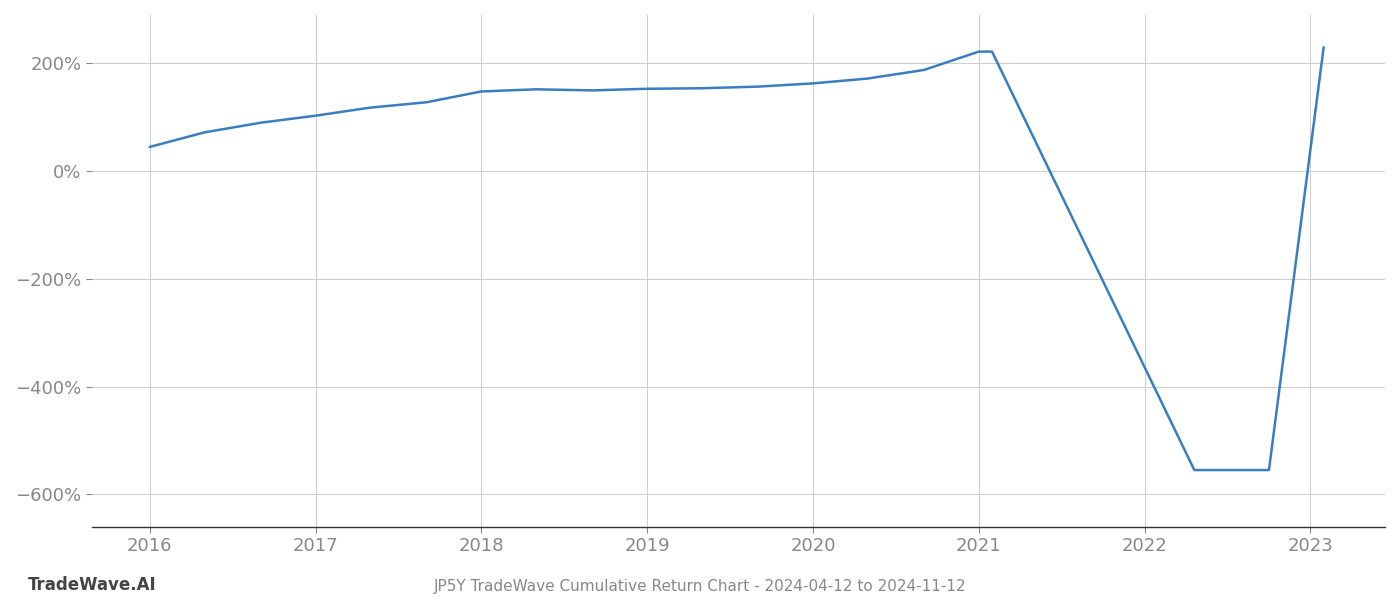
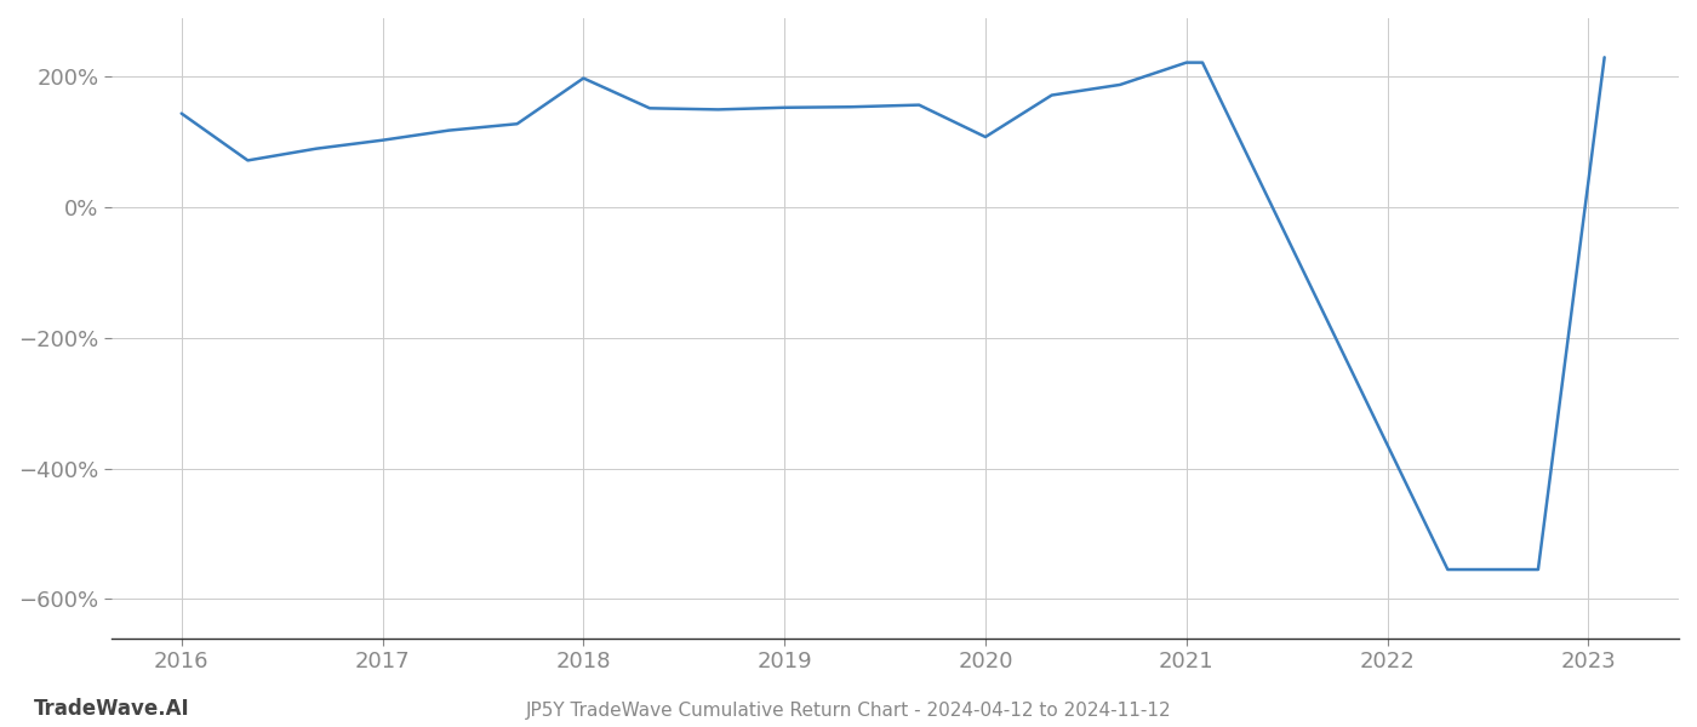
2016: 45% -> 144%
2018: 148% -> 198%
2020: 163% -> 108%
